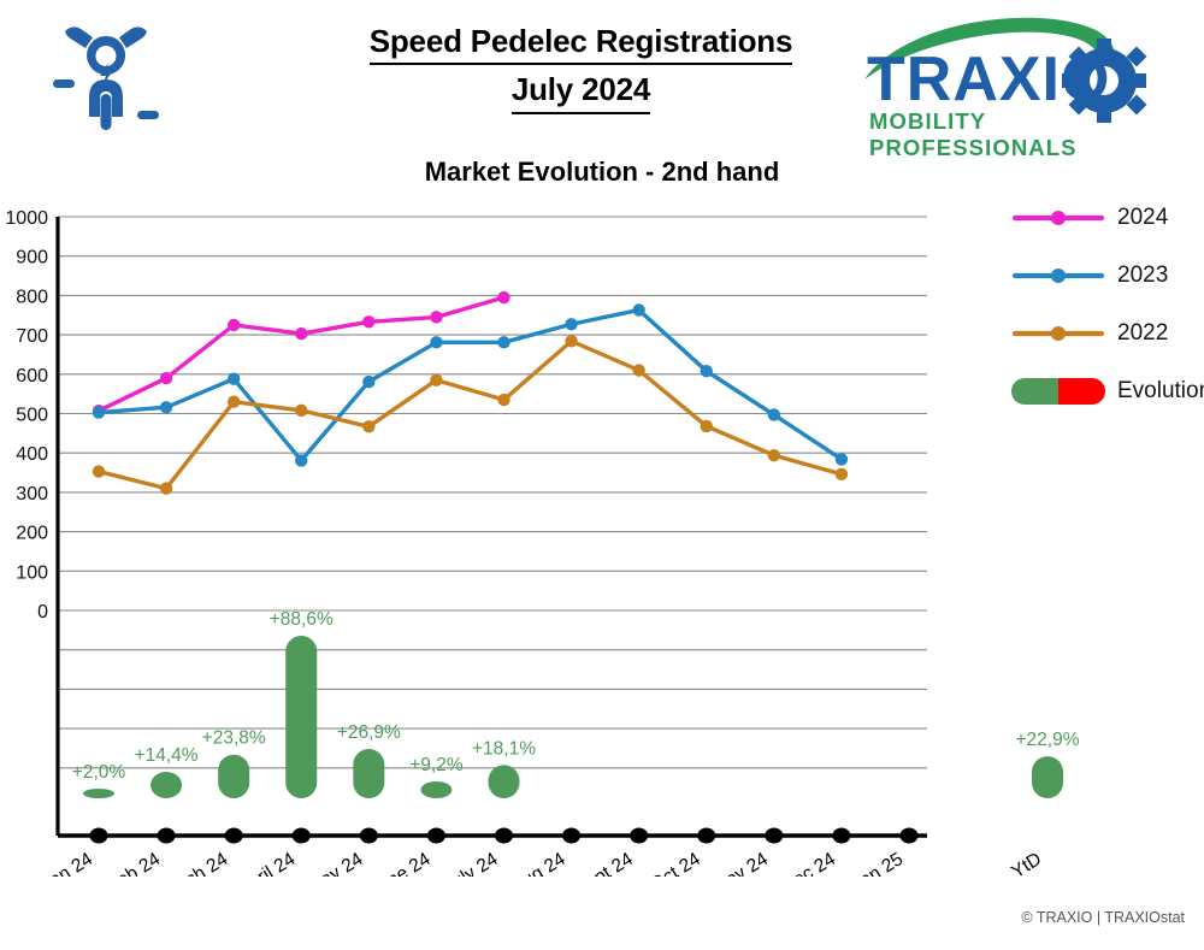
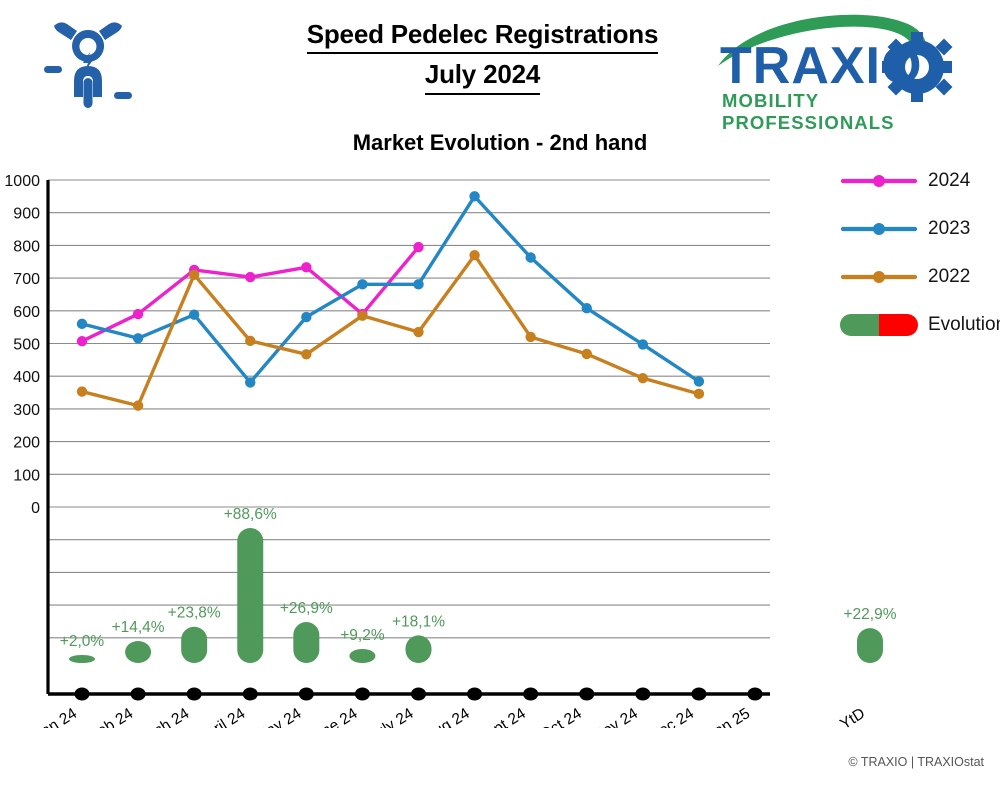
2023/Jan 24: 500 -> 560
2022/March 24: 530 -> 710
2024/June 24: 740 -> 590
2023/Aug 24: 730 -> 950
2022/Aug 24: 680 -> 770
2022/Sept 24: 610 -> 520
